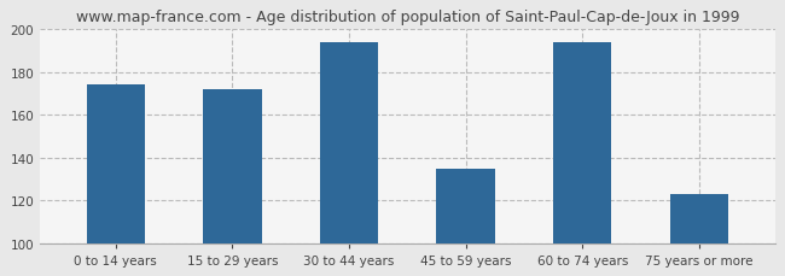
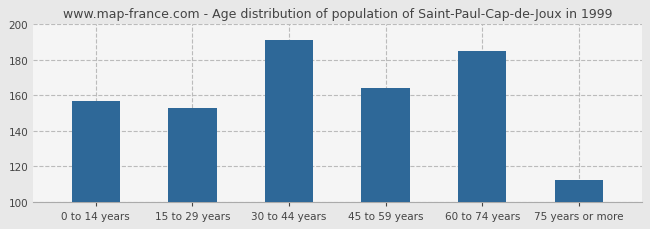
0 to 14 years: 174 -> 157
15 to 29 years: 172 -> 153
30 to 44 years: 194 -> 191
45 to 59 years: 135 -> 164
60 to 74 years: 194 -> 185
75 years or more: 123 -> 112
